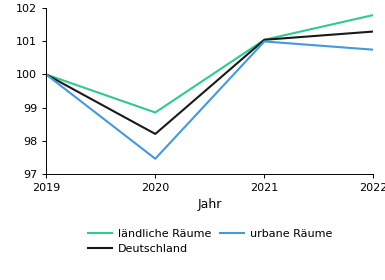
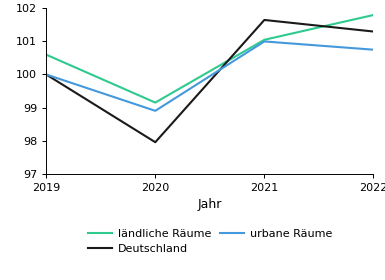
ländliche Räume/2019: 100.00 -> 100.60
ländliche Räume/2020: 98.85 -> 99.15
Deutschland/2020: 98.20 -> 97.95
urbane Räume/2020: 97.45 -> 98.90
Deutschland/2021: 101.05 -> 101.65
